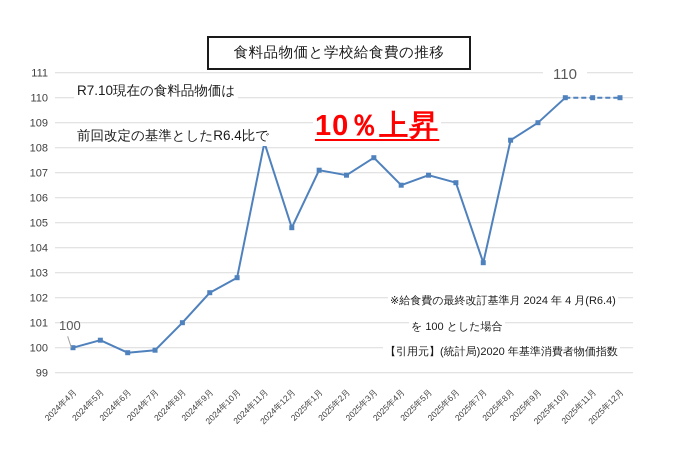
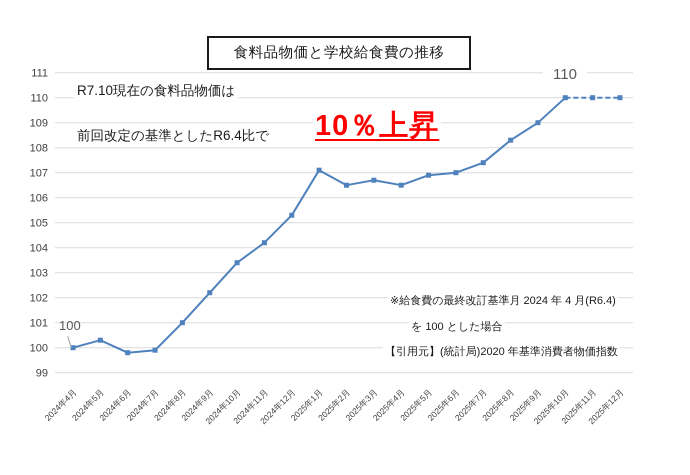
2024年10月: 102.8 -> 103.4
2024年11月: 108.2 -> 104.2
2024年12月: 104.8 -> 105.3
2025年2月: 106.9 -> 106.5
2025年3月: 107.6 -> 106.7
2025年6月: 106.6 -> 107.0
2025年7月: 103.4 -> 107.4
